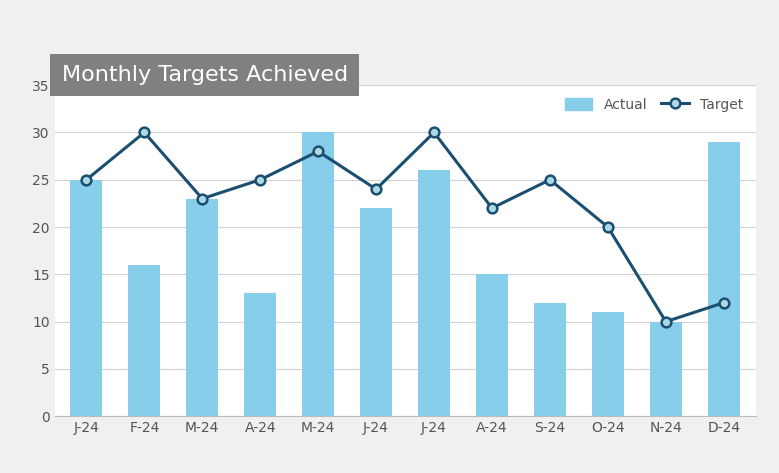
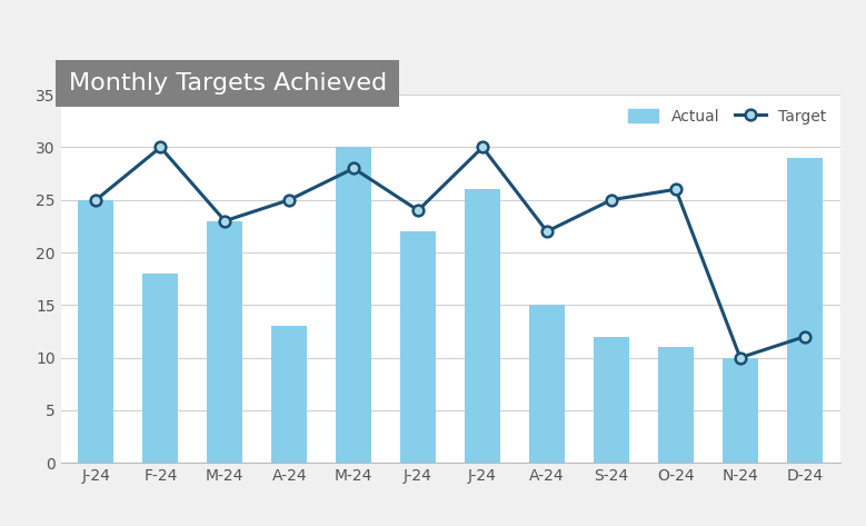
Actual/F-24: 16 -> 18
Target/O-24: 20 -> 26
